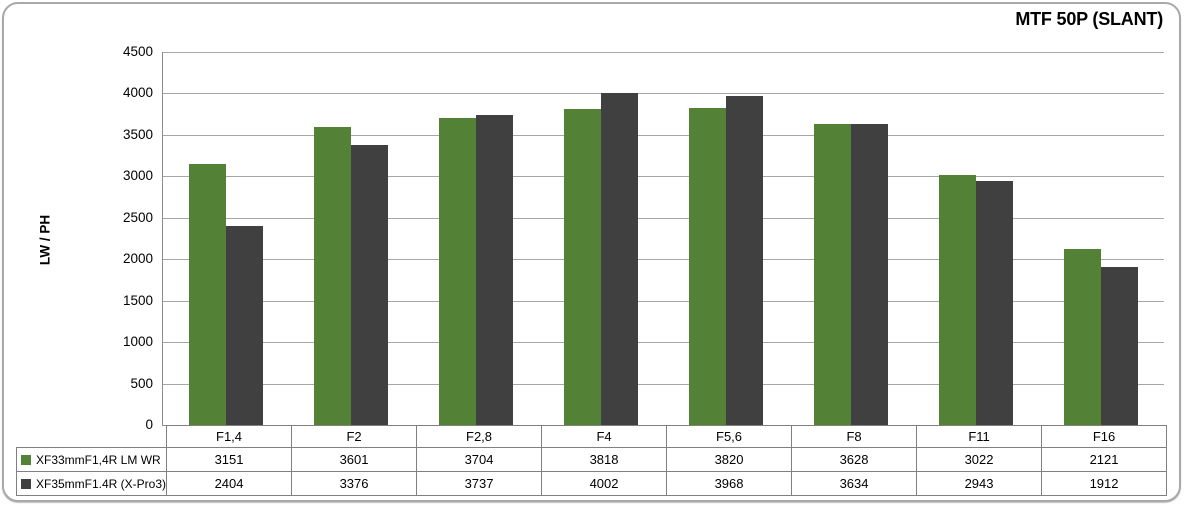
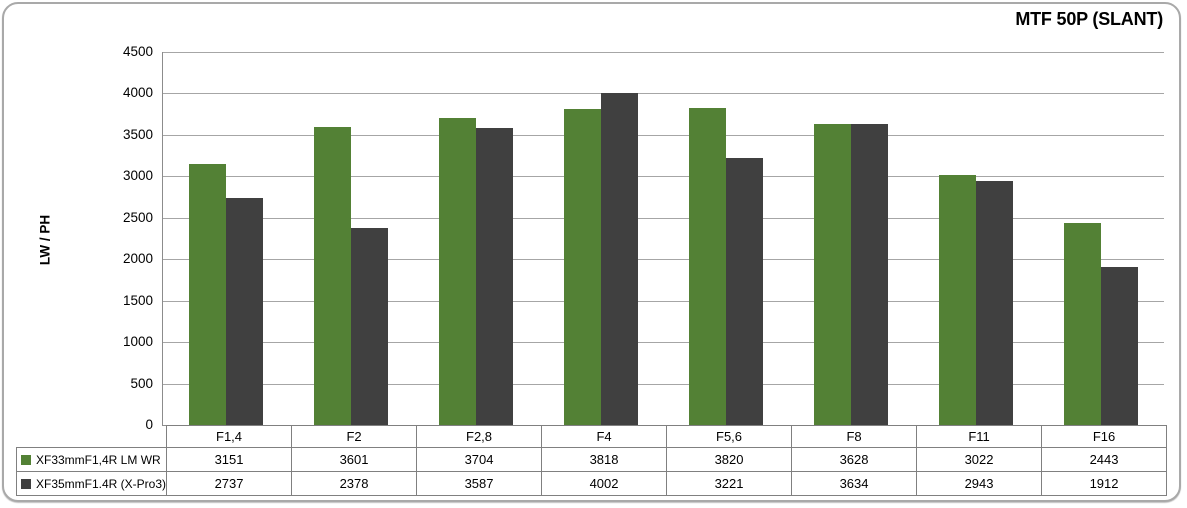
XF35mmF1.4R (X-Pro3)/F1,4: 2404 -> 2737
XF35mmF1.4R (X-Pro3)/F2: 3376 -> 2378
XF35mmF1.4R (X-Pro3)/F2,8: 3737 -> 3587
XF35mmF1.4R (X-Pro3)/F5,6: 3968 -> 3221
XF33mmF1,4R LM WR/F16: 2121 -> 2443
